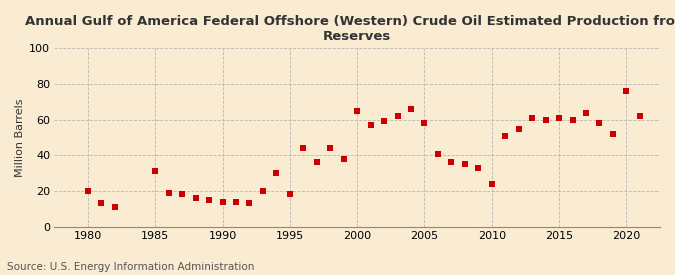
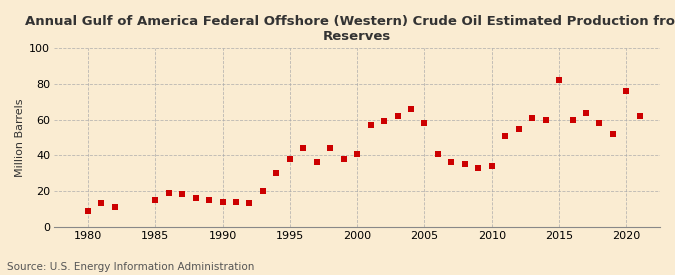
1980: 20 -> 9
1985: 31 -> 15
1995: 18 -> 38
2000: 65 -> 41
2010: 24 -> 34
2015: 61 -> 82
